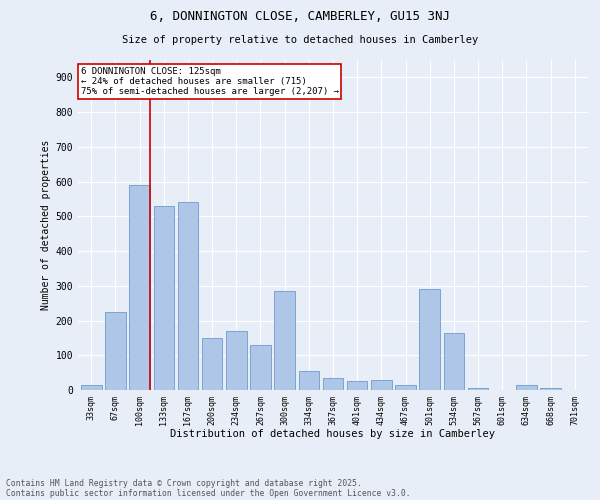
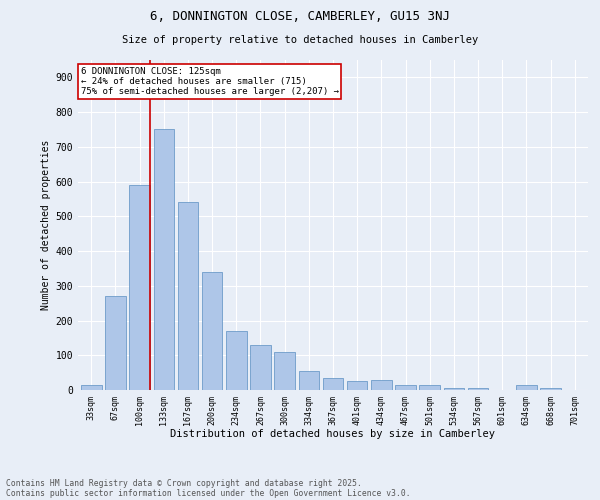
67sqm: 225 -> 270
133sqm: 530 -> 750
200sqm: 150 -> 340
300sqm: 285 -> 110
501sqm: 290 -> 15
534sqm: 165 -> 5
